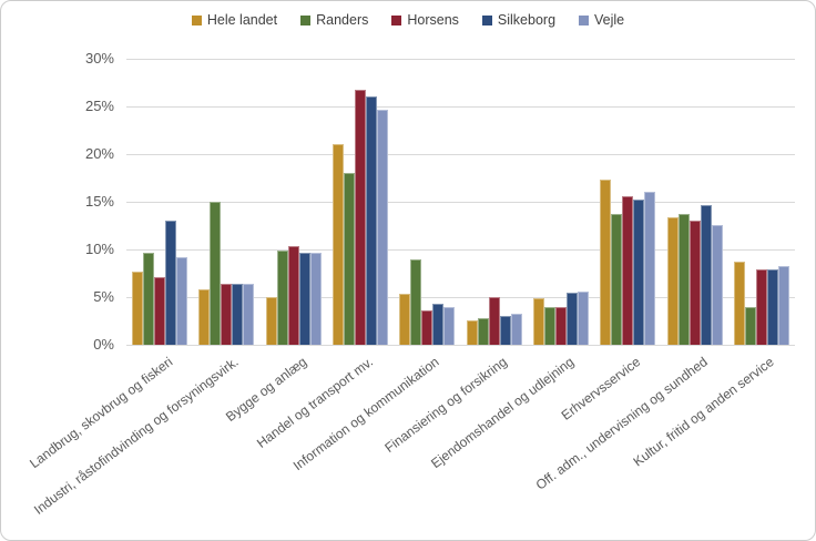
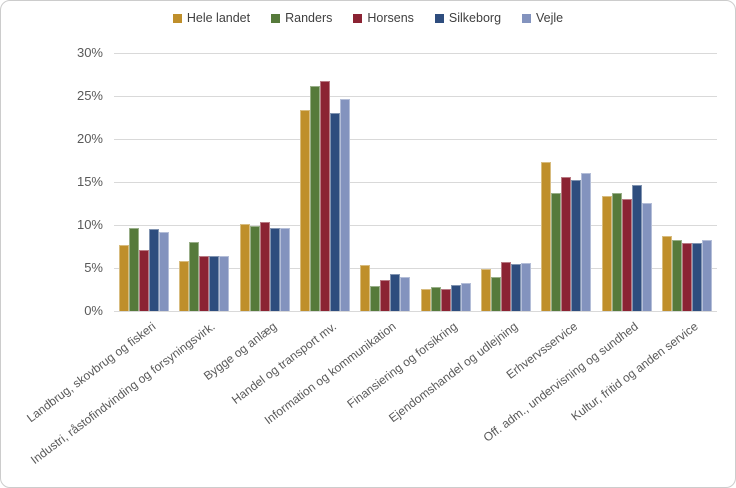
Silkeborg/Landbrug, skovbrug og fiskeri: 13% -> 10%
Randers/Industri, råstofindvinding og forsyningsvirk.: 15% -> 8%
Hele landet/Bygge og anlæg: 5% -> 10%
Hele landet/Handel og transport mv.: 21% -> 23%
Randers/Handel og transport mv.: 18% -> 26%
Silkeborg/Handel og transport mv.: 26% -> 23%
Randers/Information og kommunikation: 9% -> 3%
Horsens/Finansiering og forsikring: 5% -> 3%
Horsens/Ejendomshandel og udlejning: 4% -> 6%
Randers/Kultur, fritid og anden service: 4% -> 8%
